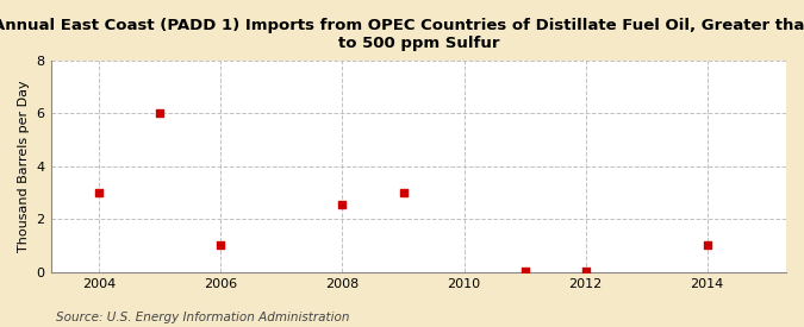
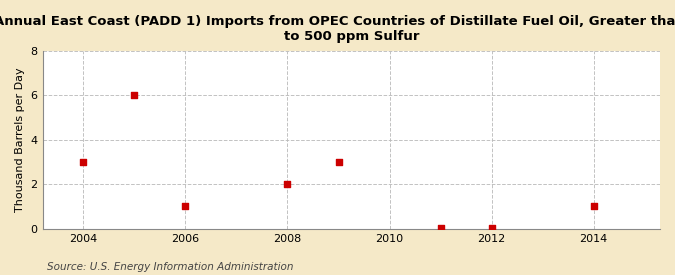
2008: 2.55 -> 2.00
